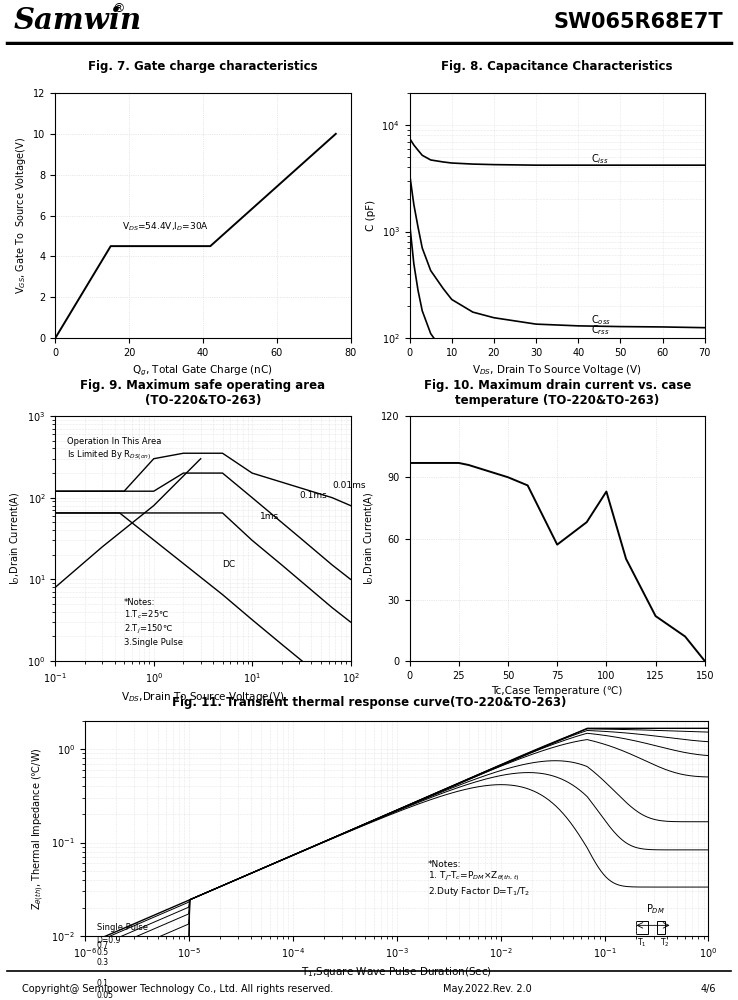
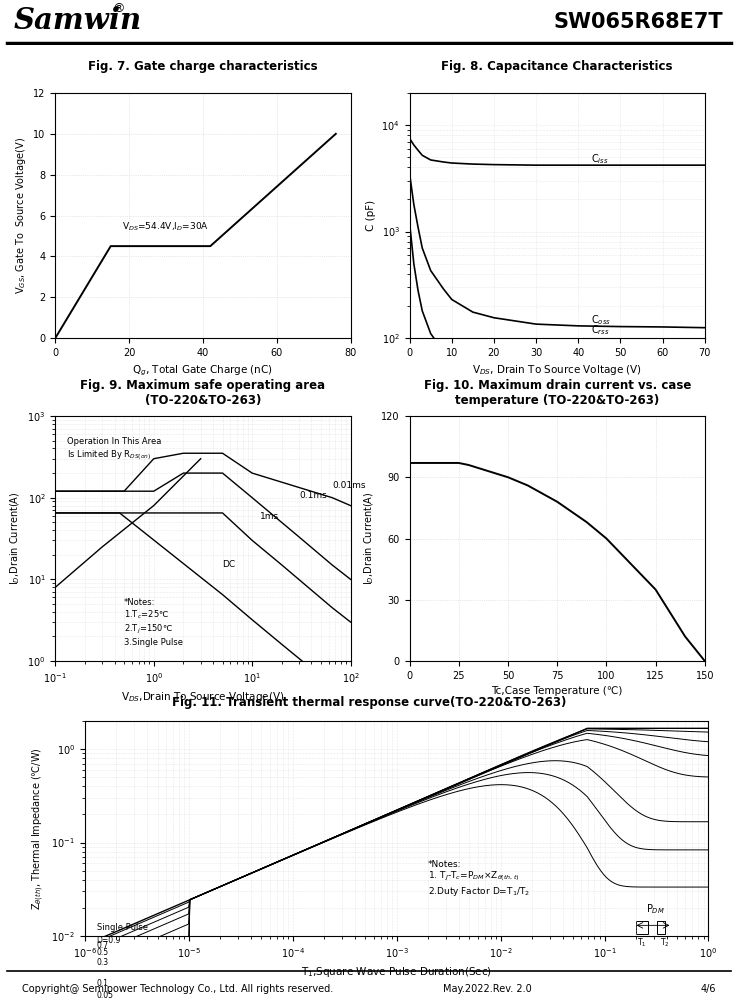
75: 57 -> 78
100: 83 -> 60
125: 22 -> 35
